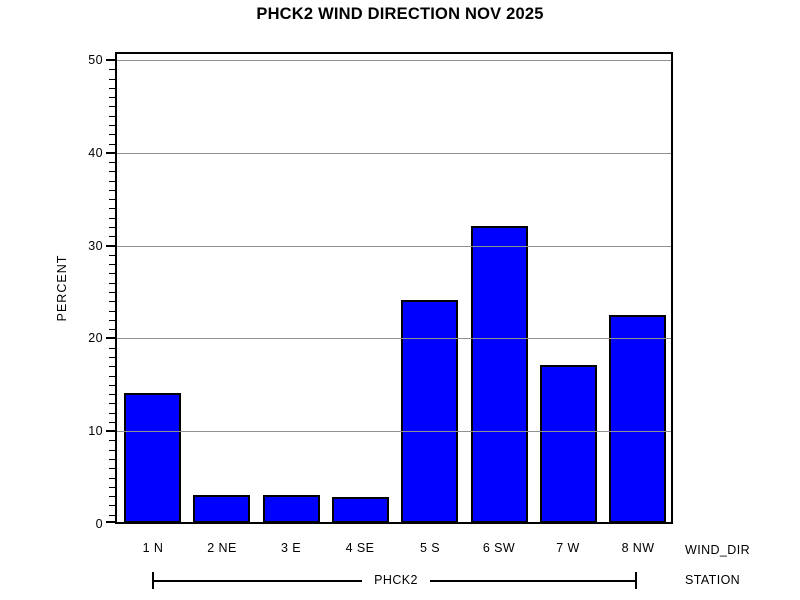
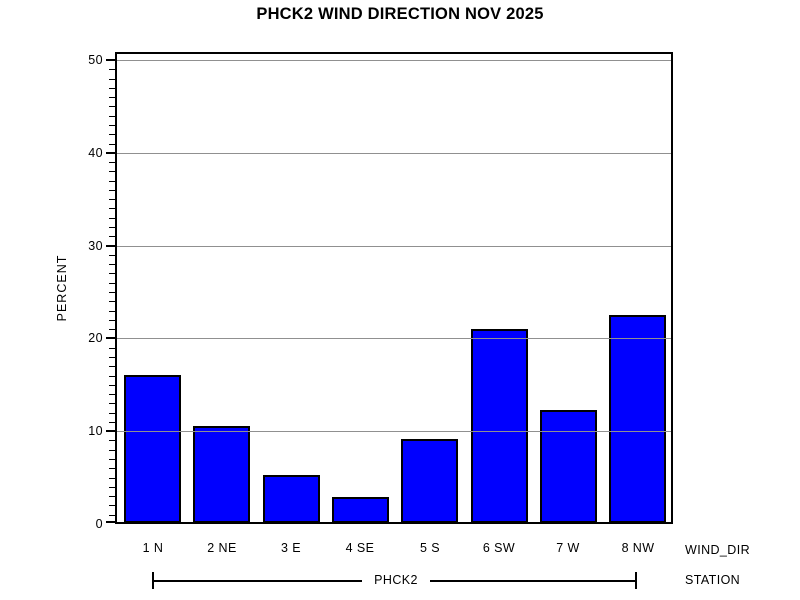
1 N: 14 -> 16
2 NE: 3 -> 10
3 E: 3 -> 5
5 S: 24 -> 9
6 SW: 32 -> 21
7 W: 17 -> 12
